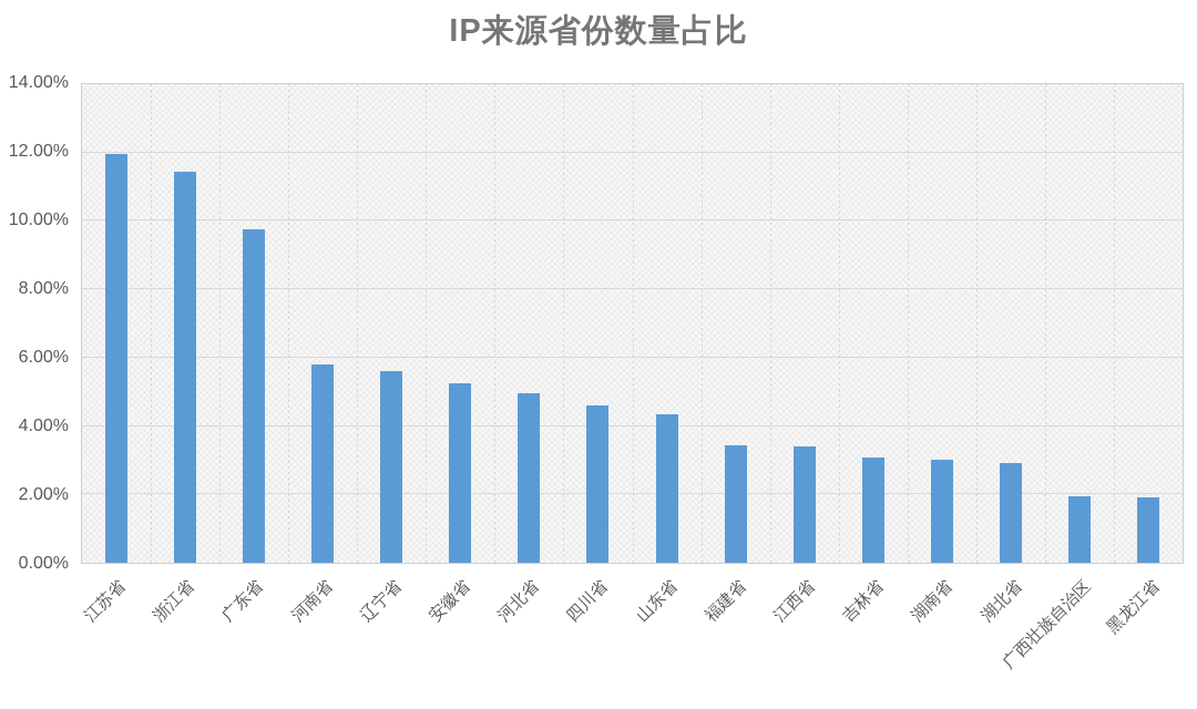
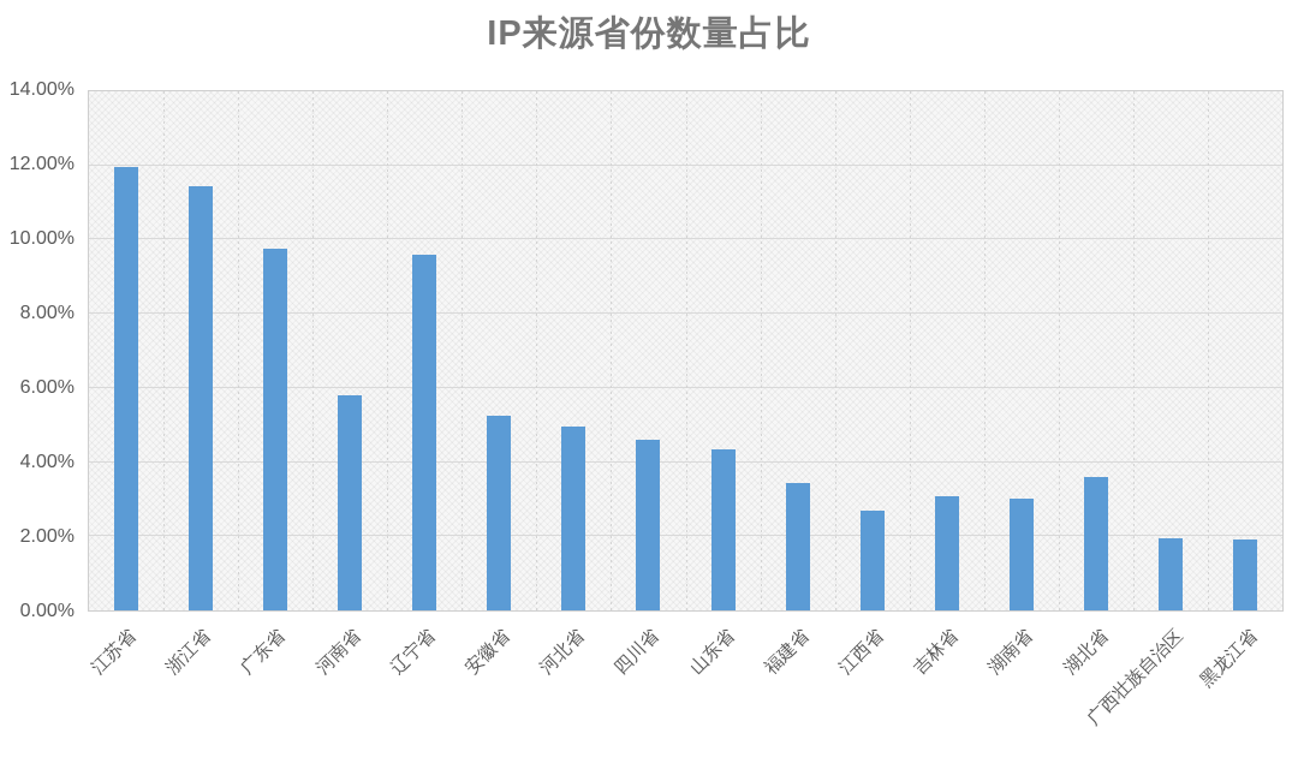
辽宁省: 5.6% -> 9.6%
江西省: 3.4% -> 2.7%
湖北省: 2.9% -> 3.6%
